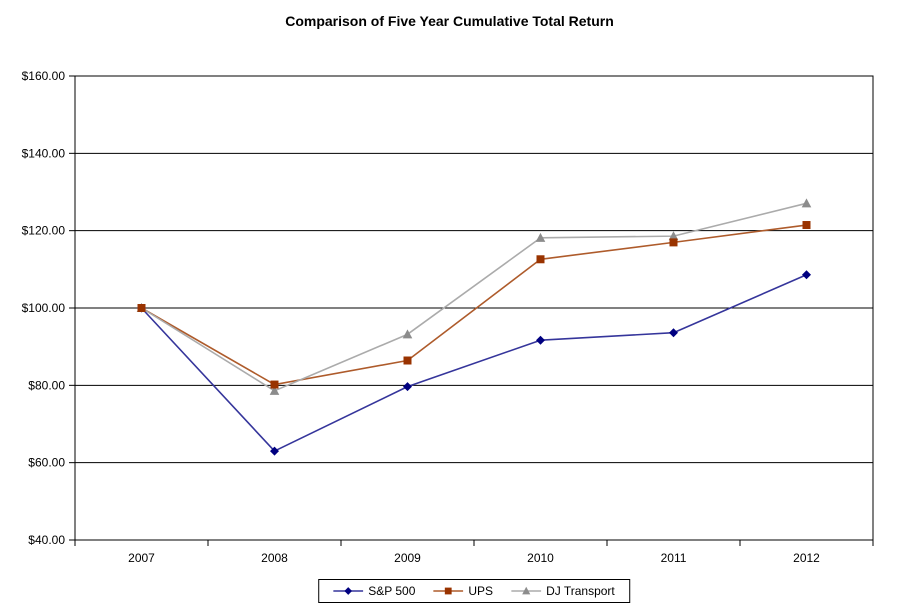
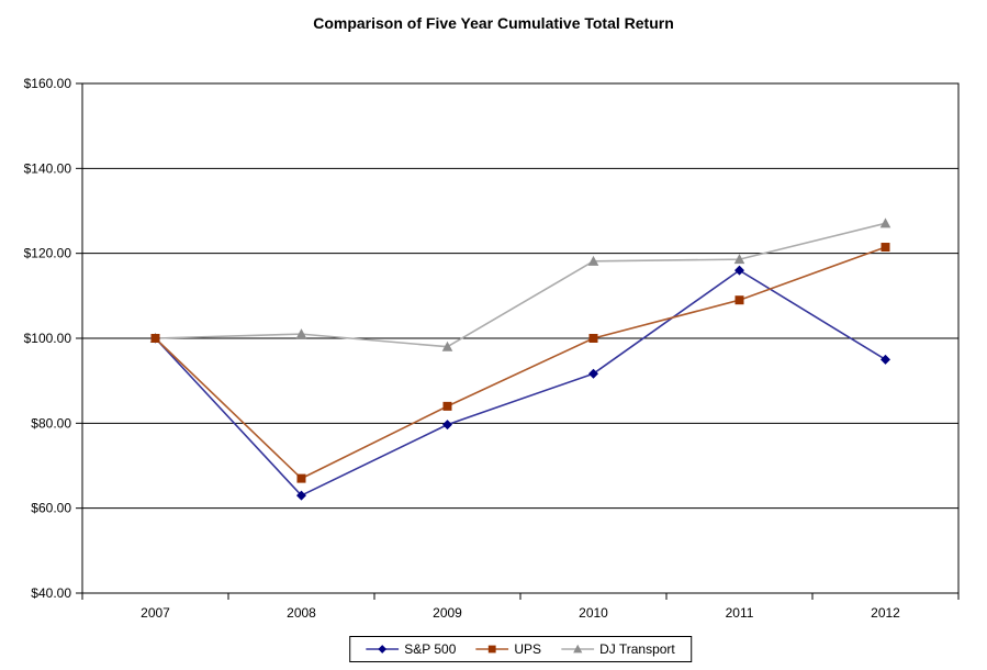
UPS/2008: $80 -> $67
DJ Transport/2008: $79 -> $101
UPS/2009: $86 -> $84
DJ Transport/2009: $93 -> $98
UPS/2010: $113 -> $100
S&P 500/2011: $94 -> $116
UPS/2011: $117 -> $109
S&P 500/2012: $109 -> $95
